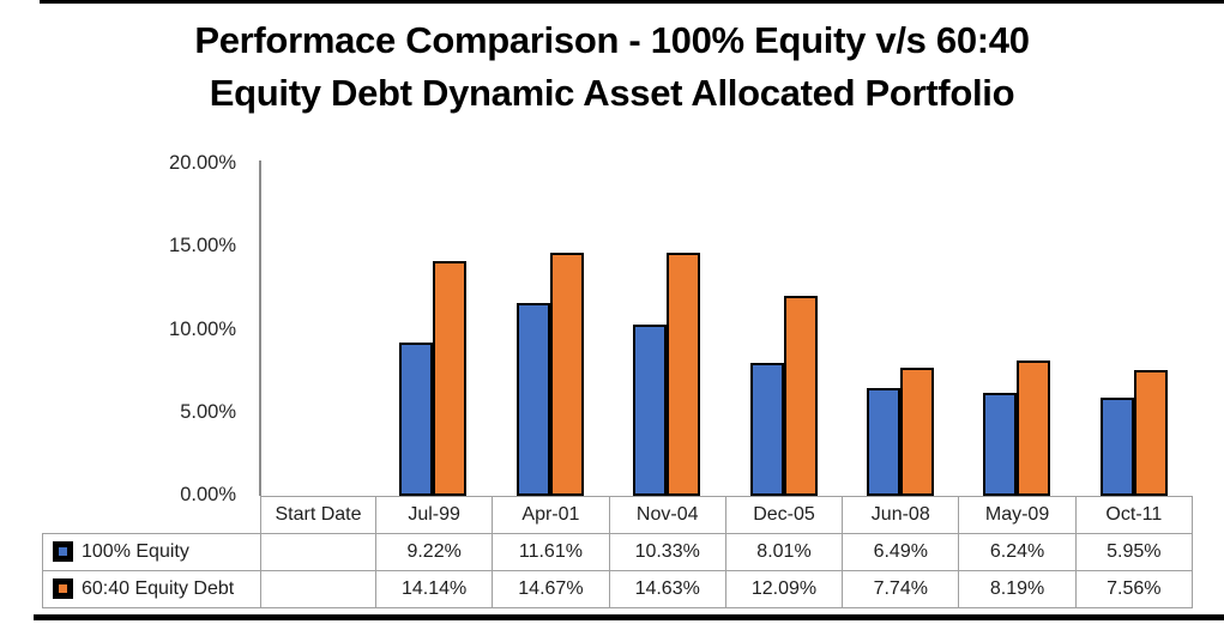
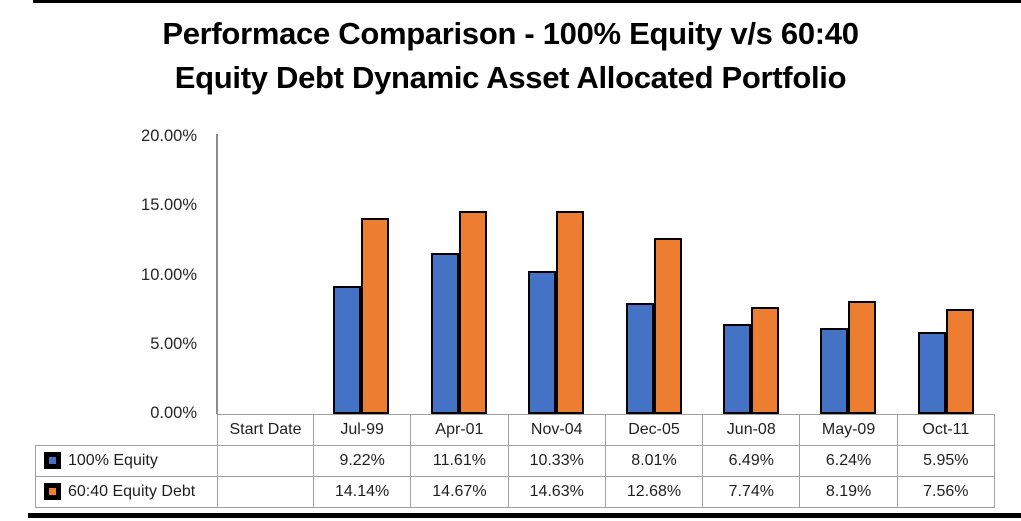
60:40 Equity Debt/Dec-05: 12.09% -> 12.68%
